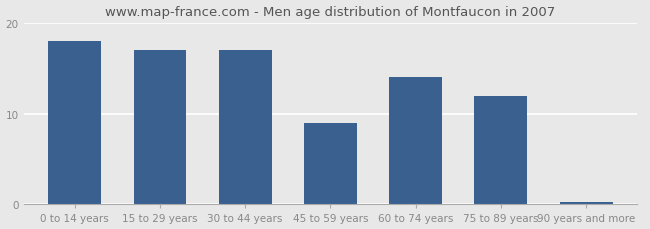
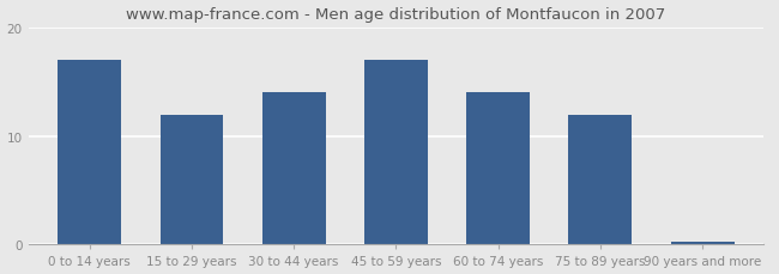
0 to 14 years: 18.0 -> 17.0
15 to 29 years: 17.0 -> 12.0
30 to 44 years: 17.0 -> 14.0
45 to 59 years: 9.0 -> 17.0
